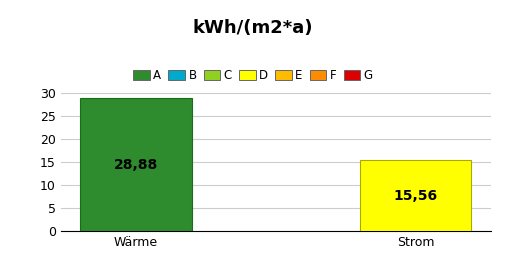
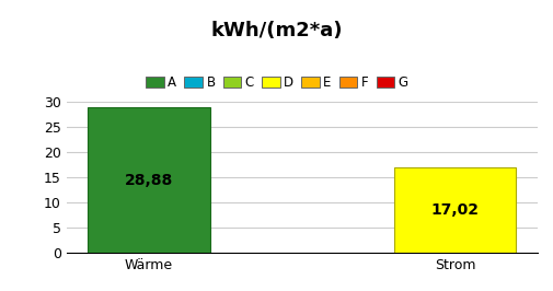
Strom: 15,56 -> 17,02
